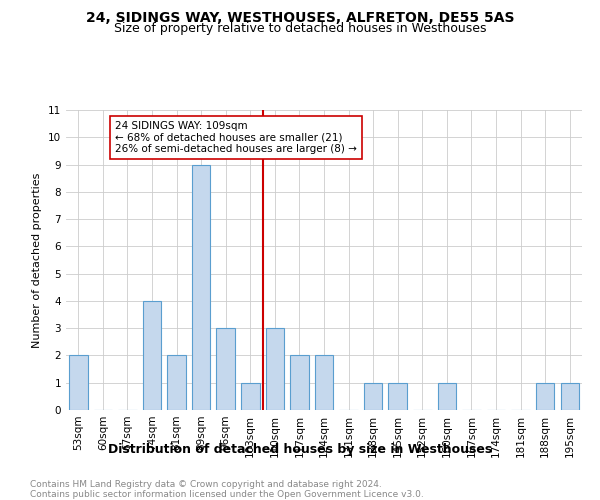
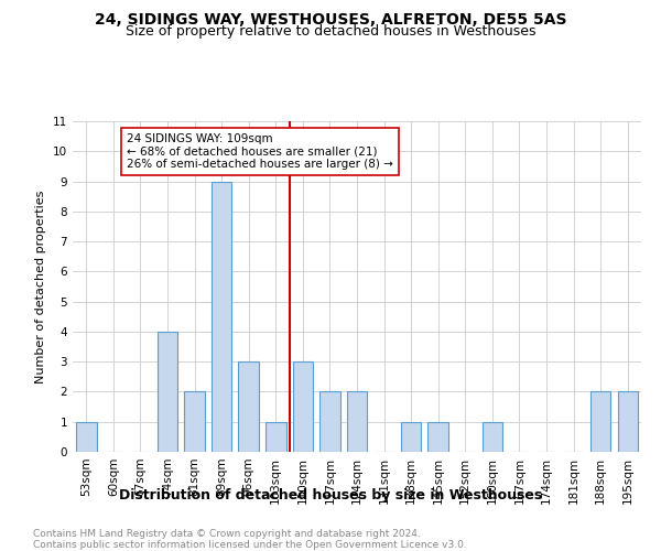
53sqm: 2 -> 1
188sqm: 1 -> 2
195sqm: 1 -> 2
